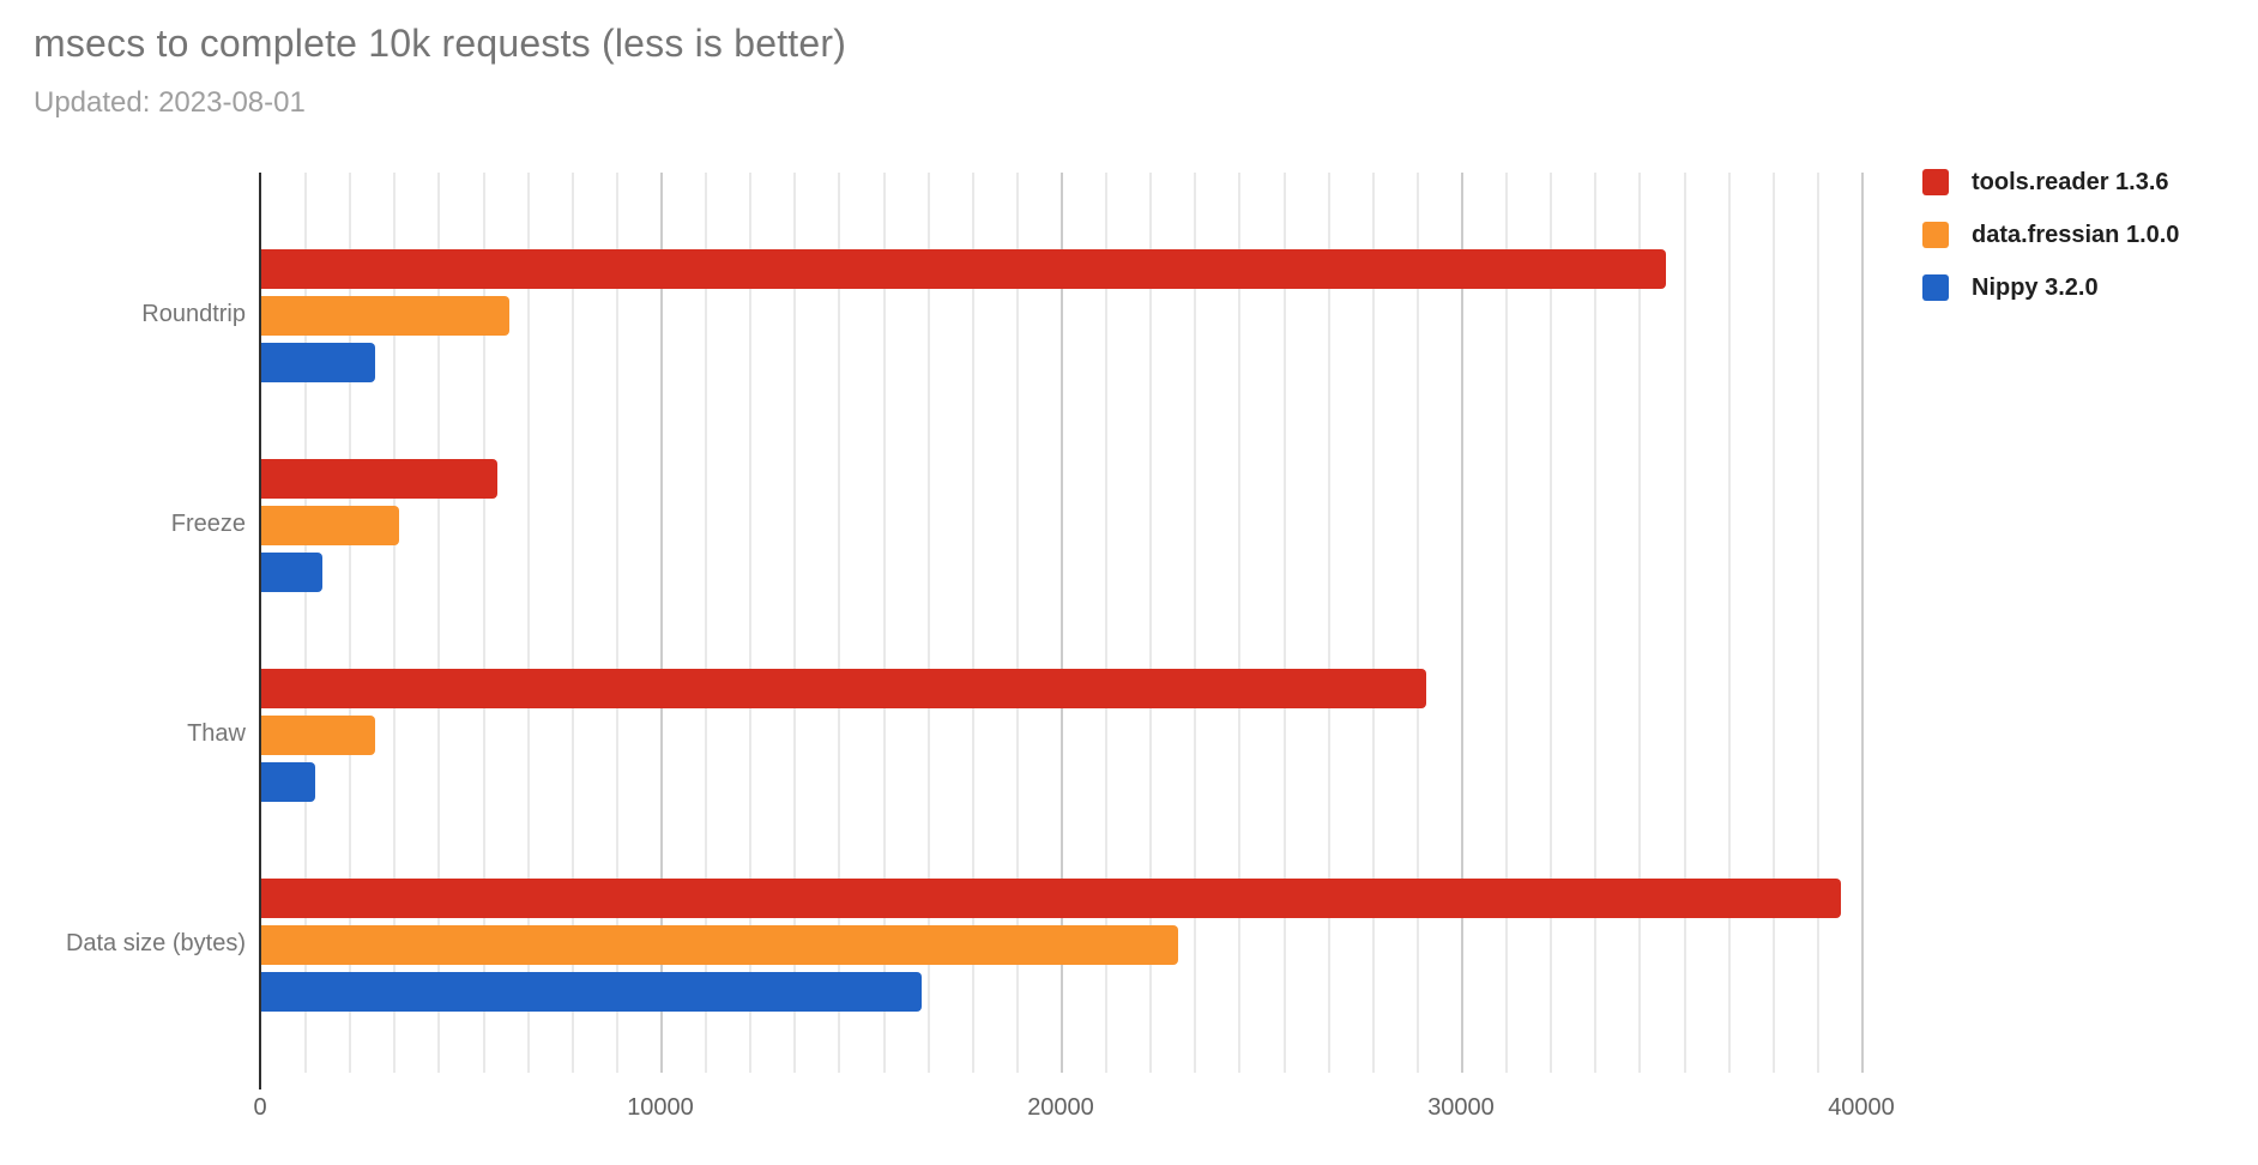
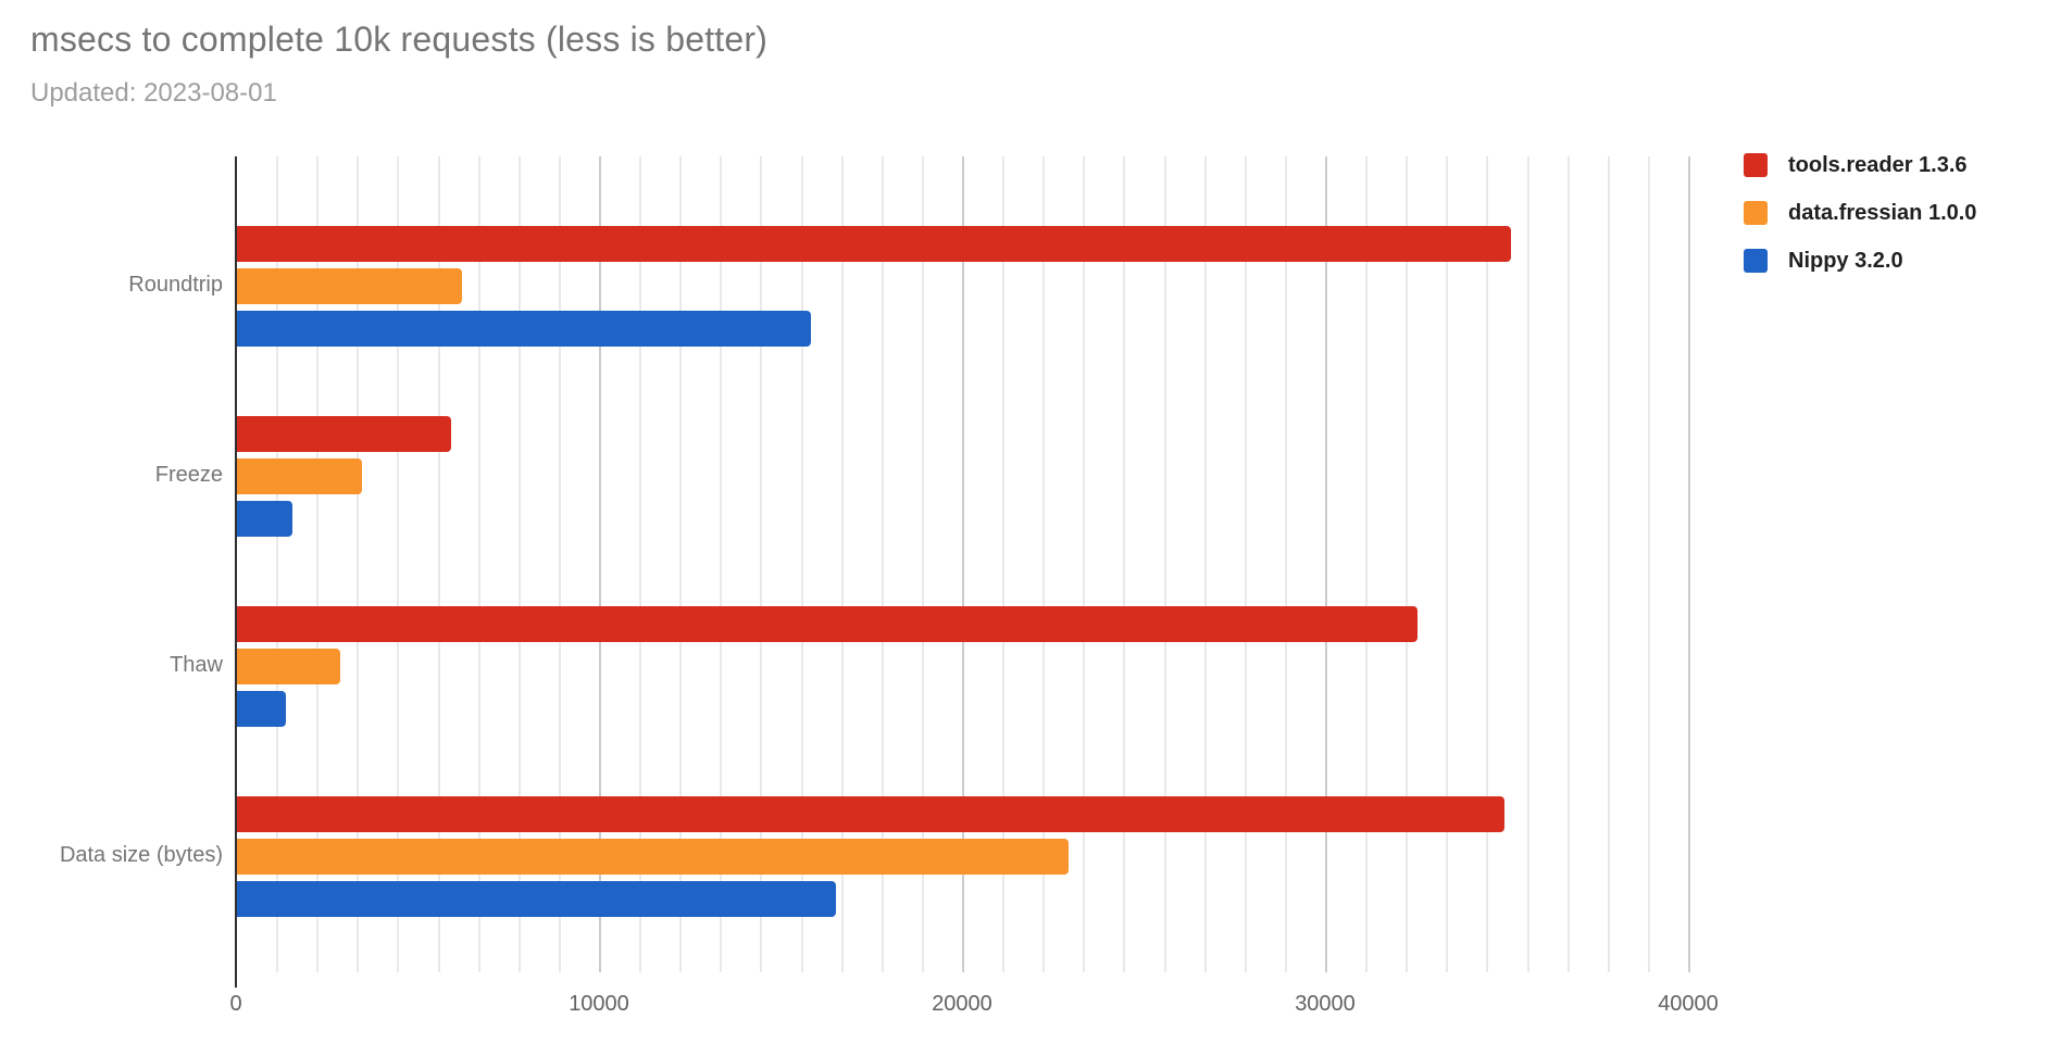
Nippy 3.2.0/Roundtrip: 2800 -> 15800
tools.reader 1.3.6/Thaw: 29100 -> 32500
tools.reader 1.3.6/Data size (bytes): 39400 -> 34900
